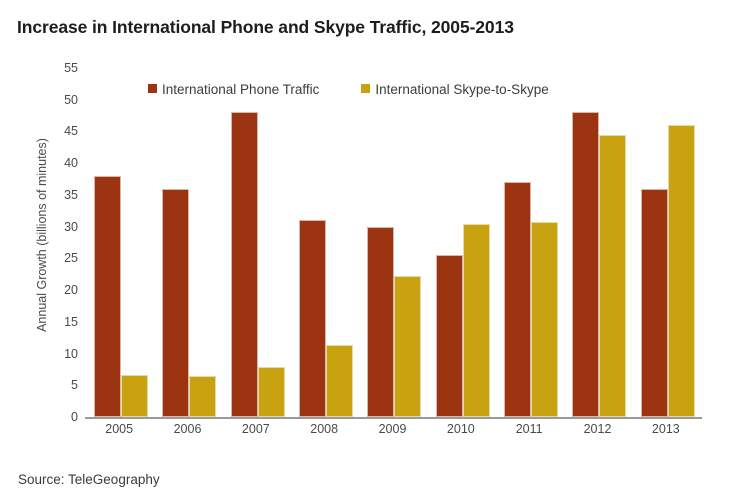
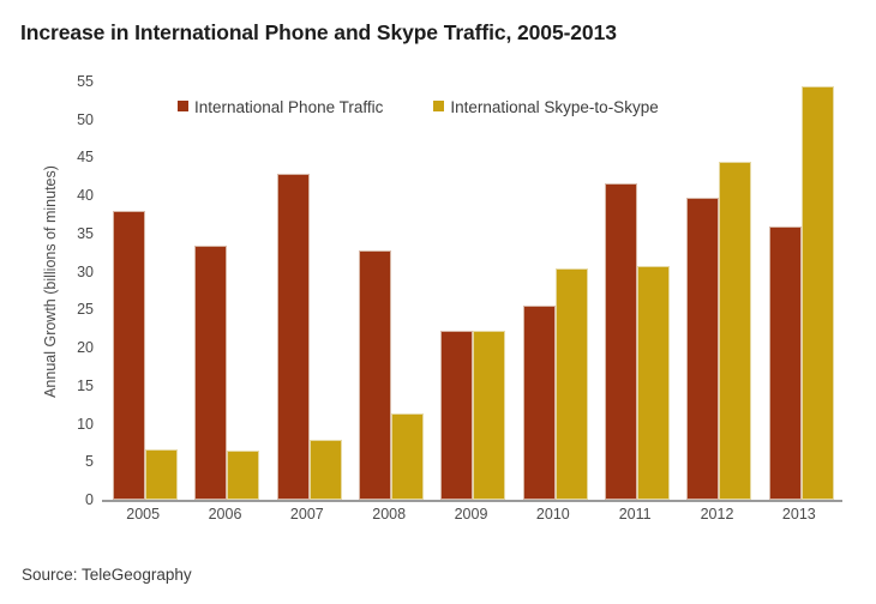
International Phone Traffic/2006: 36 -> 33
International Phone Traffic/2007: 48 -> 43
International Phone Traffic/2008: 31 -> 33
International Phone Traffic/2009: 30 -> 22
International Phone Traffic/2011: 37 -> 42
International Phone Traffic/2012: 48 -> 40
International Skype-to-Skype/2013: 46 -> 54
